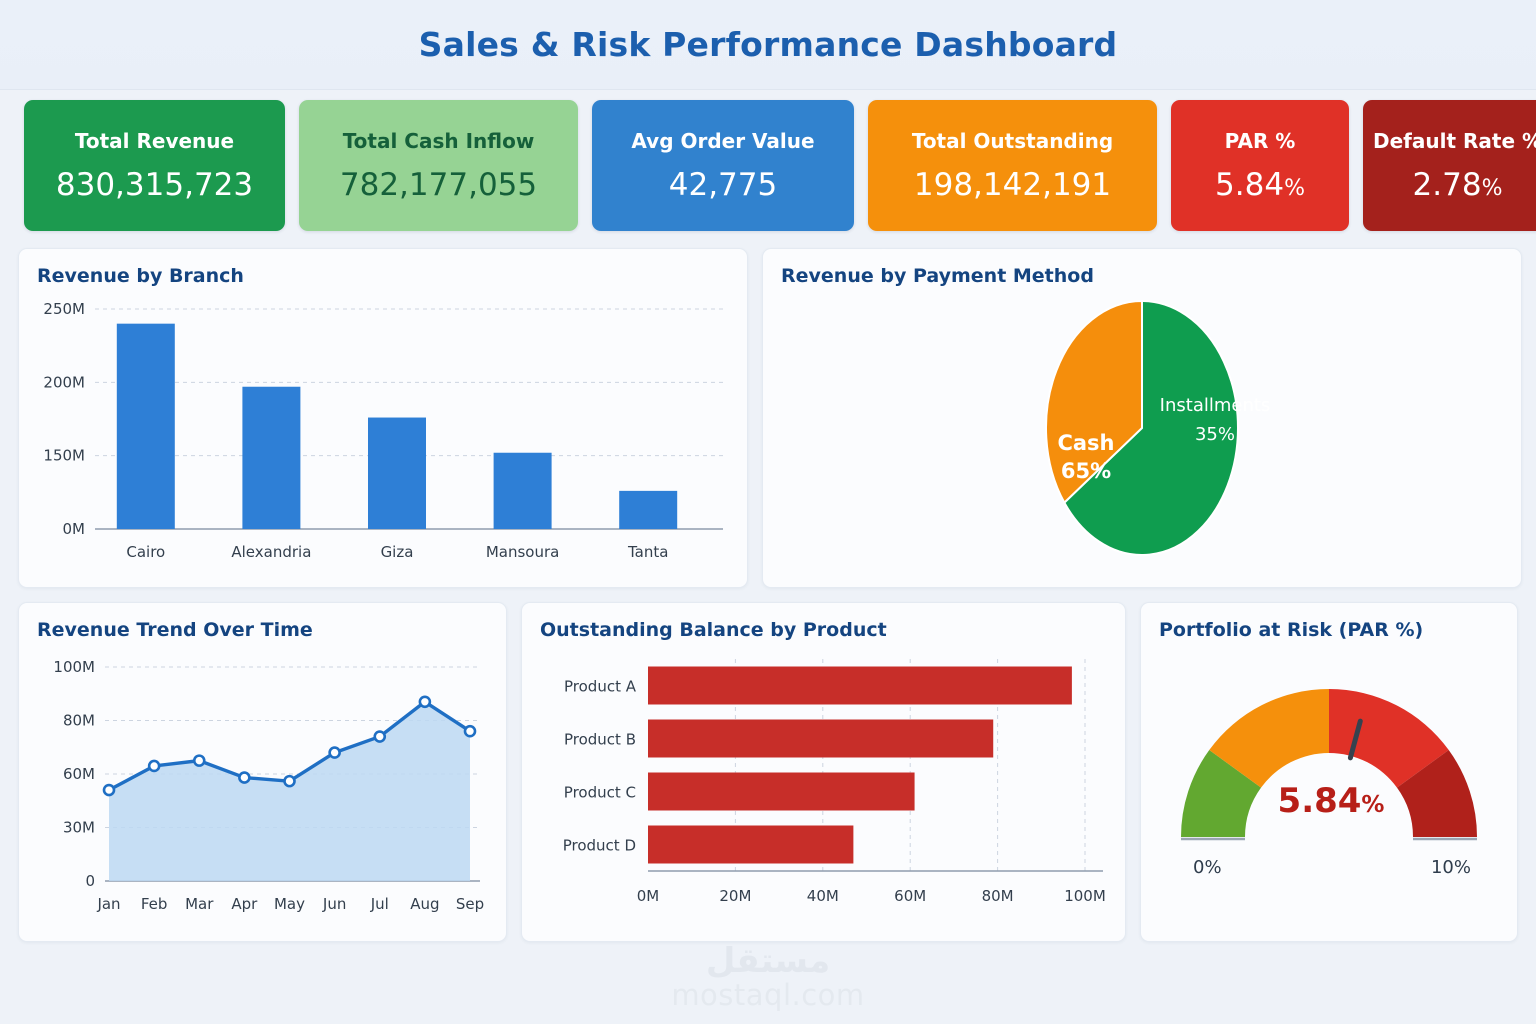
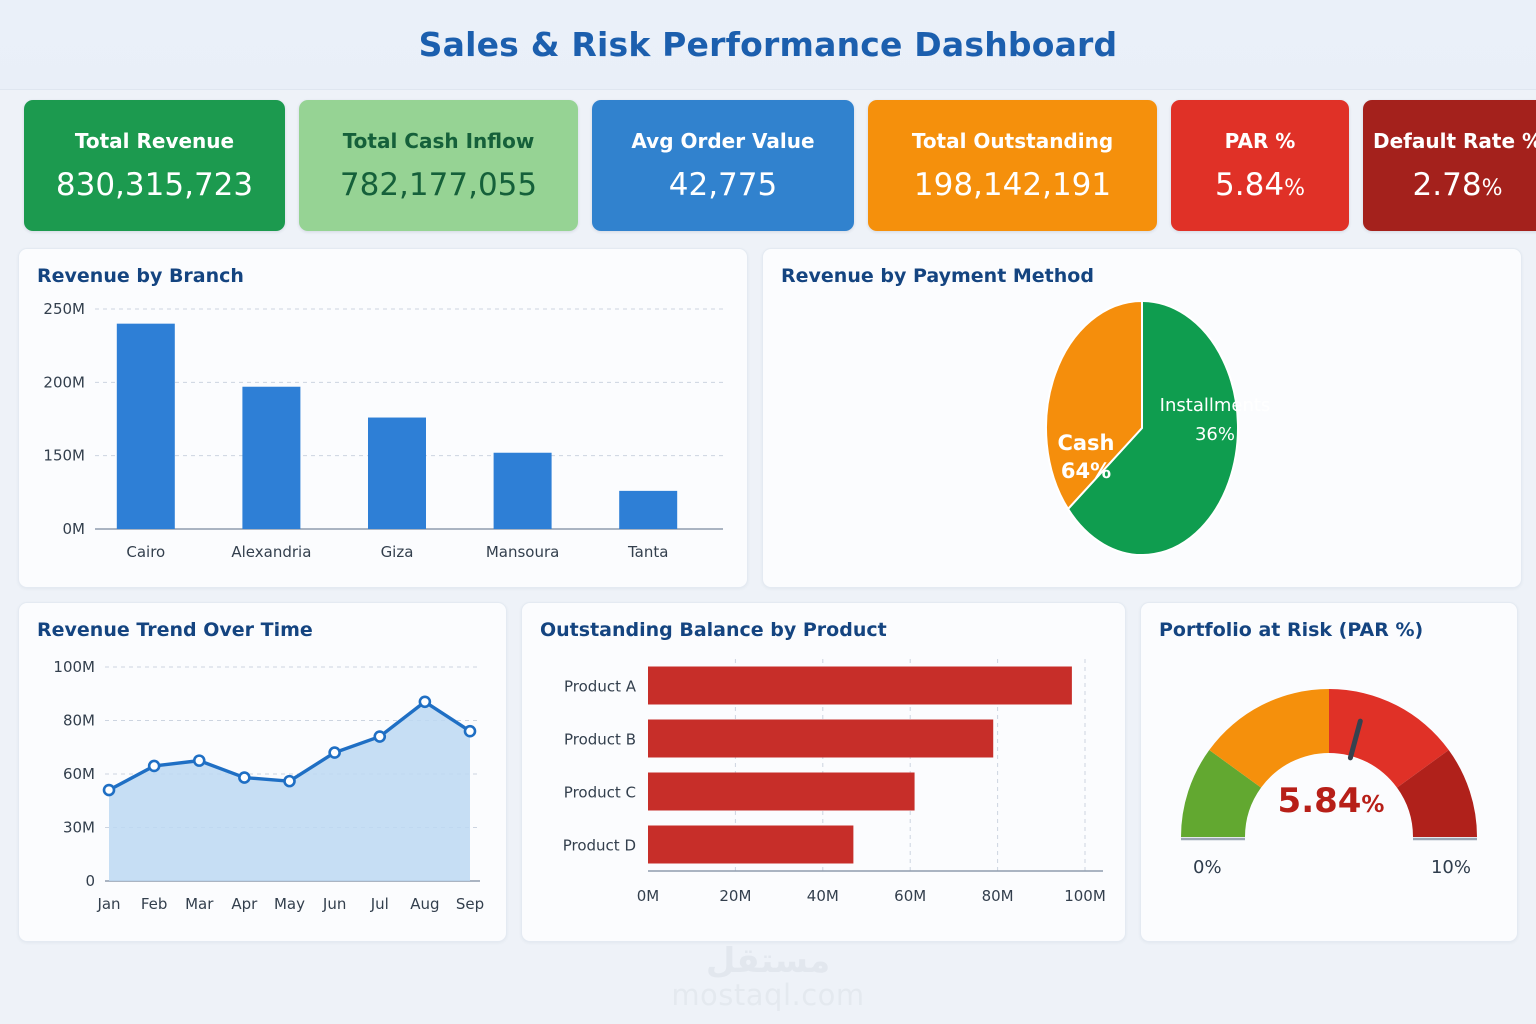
Revenue by Payment Method/Cash: 65% -> 64%
Revenue by Payment Method/Installments: 35% -> 36%
